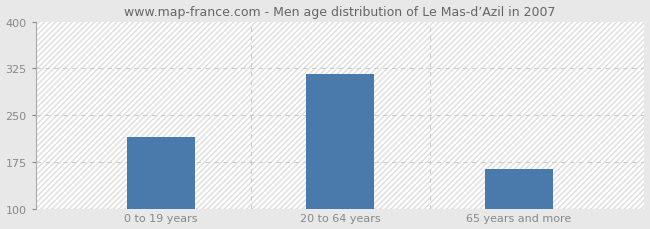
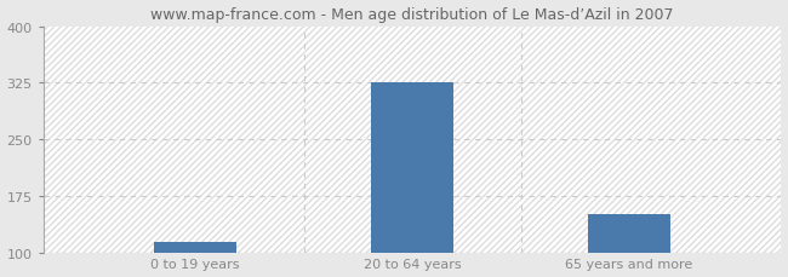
0 to 19 years: 214 -> 113
20 to 64 years: 316 -> 325
65 years and more: 164 -> 150
